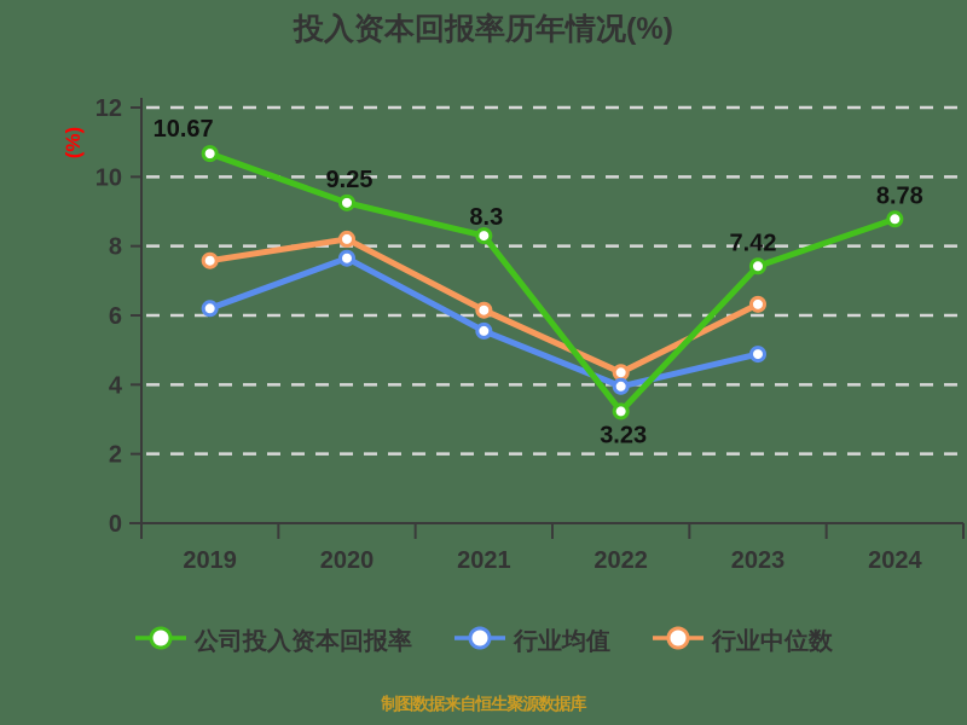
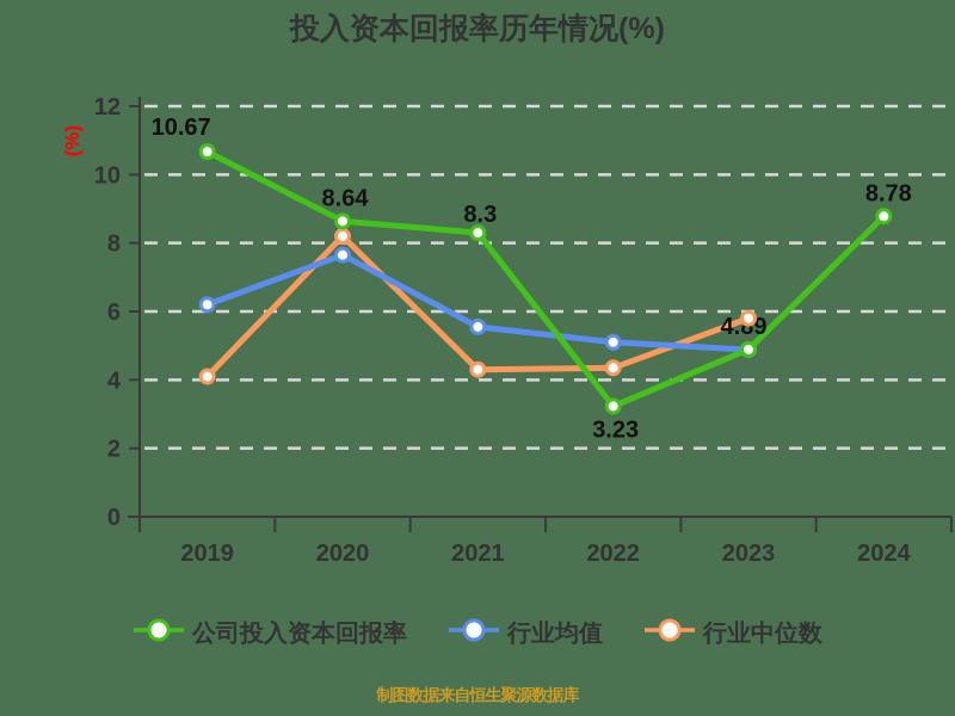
行业中位数/2019: 7.6 -> 4.1
公司投入资本回报率/2020: 9.25 -> 8.64
行业中位数/2021: 6.2 -> 4.3
行业均值/2022: 4.0 -> 5.1
公司投入资本回报率/2023: 7.42 -> 4.89
行业中位数/2023: 6.3 -> 5.8
